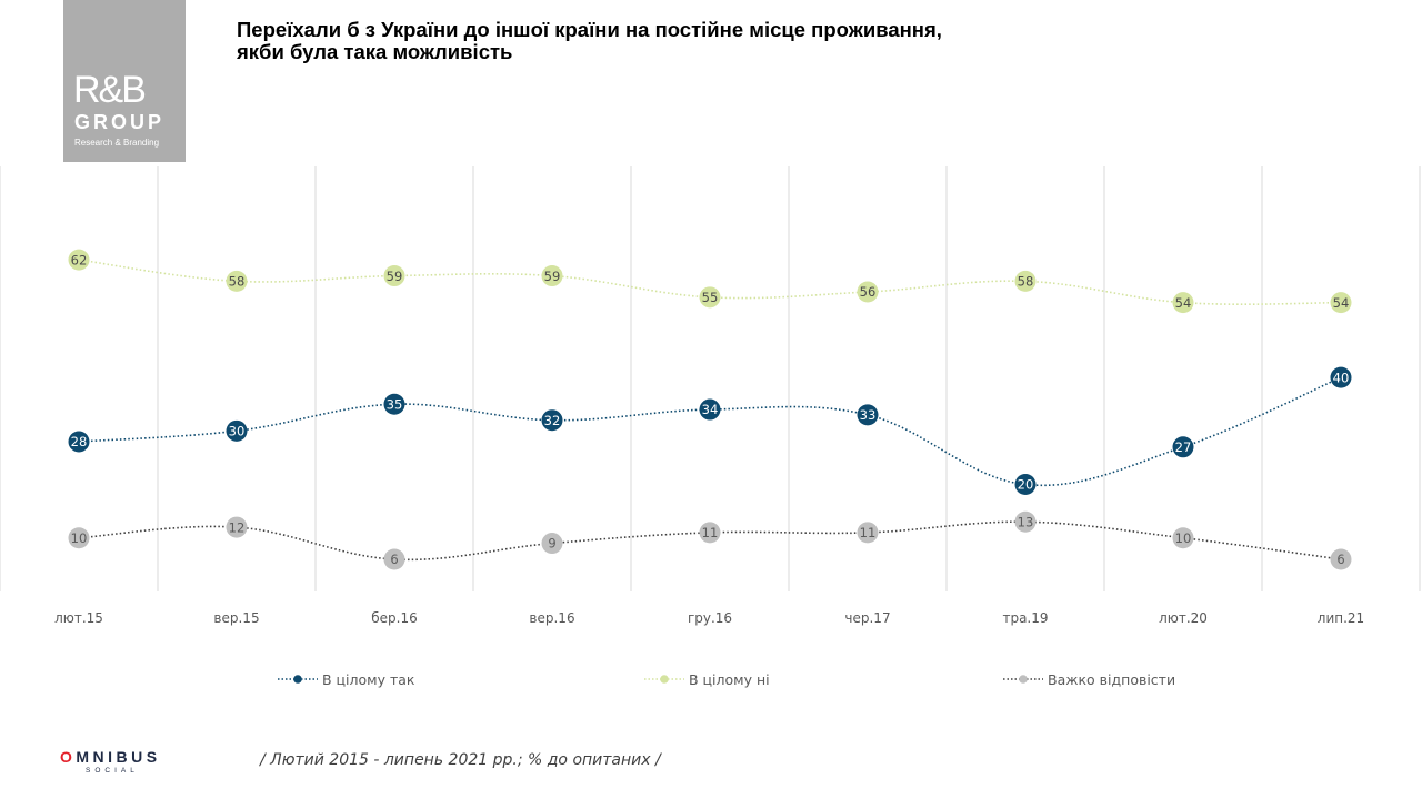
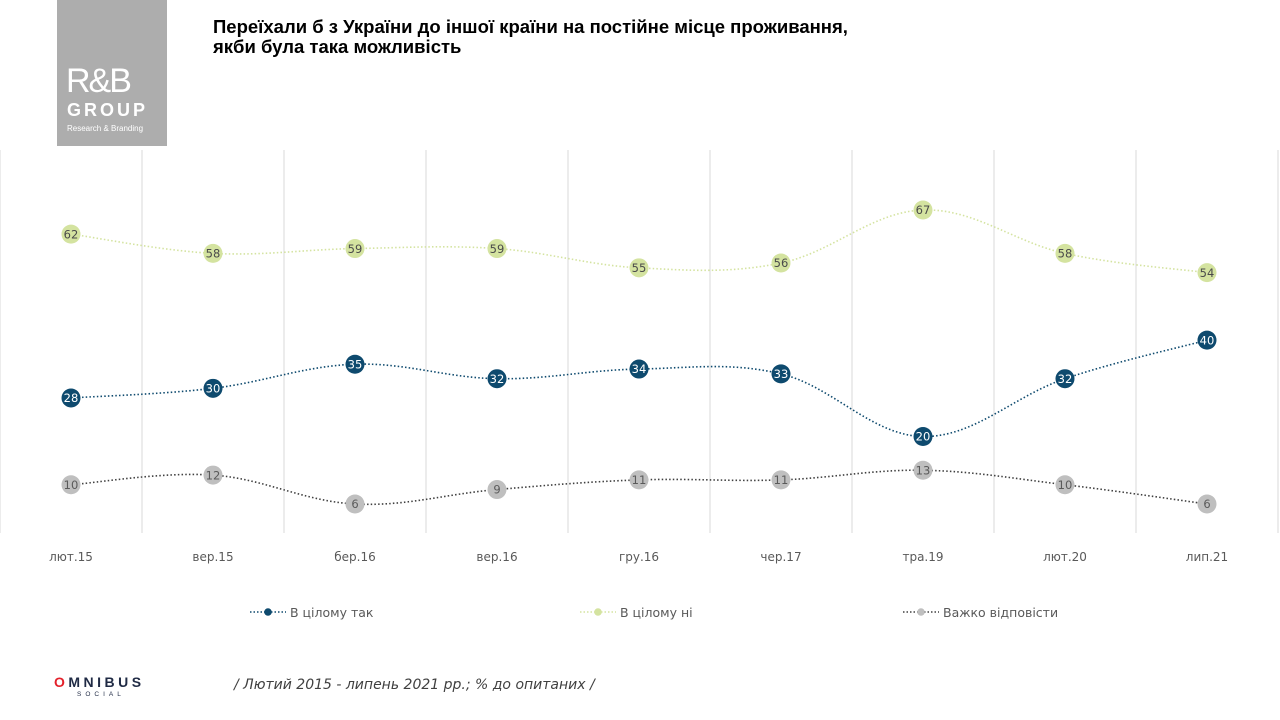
В цілому ні/тра.19: 58 -> 67
В цілому так/лют.20: 27 -> 32
В цілому ні/лют.20: 54 -> 58
